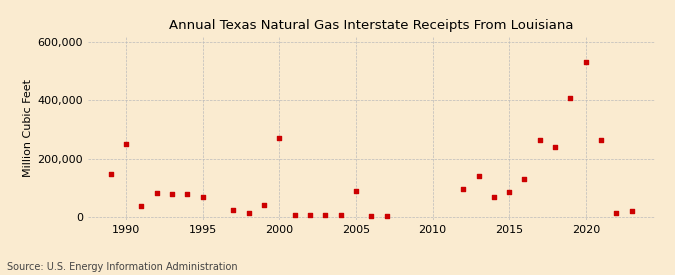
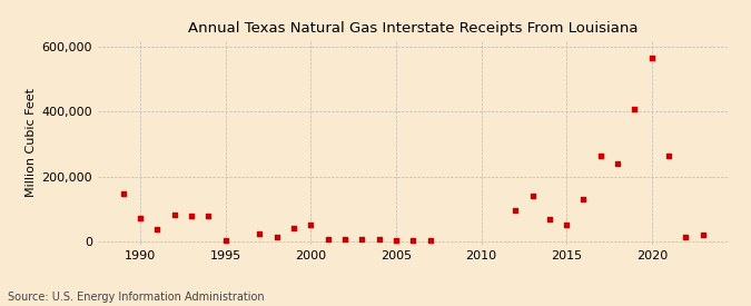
1990: 250,000 -> 73,000
1995: 70,000 -> 5,000
2000: 270,000 -> 52,000
2005: 90,000 -> 5,000
2015: 85,000 -> 53,000
2020: 530,000 -> 563,000
